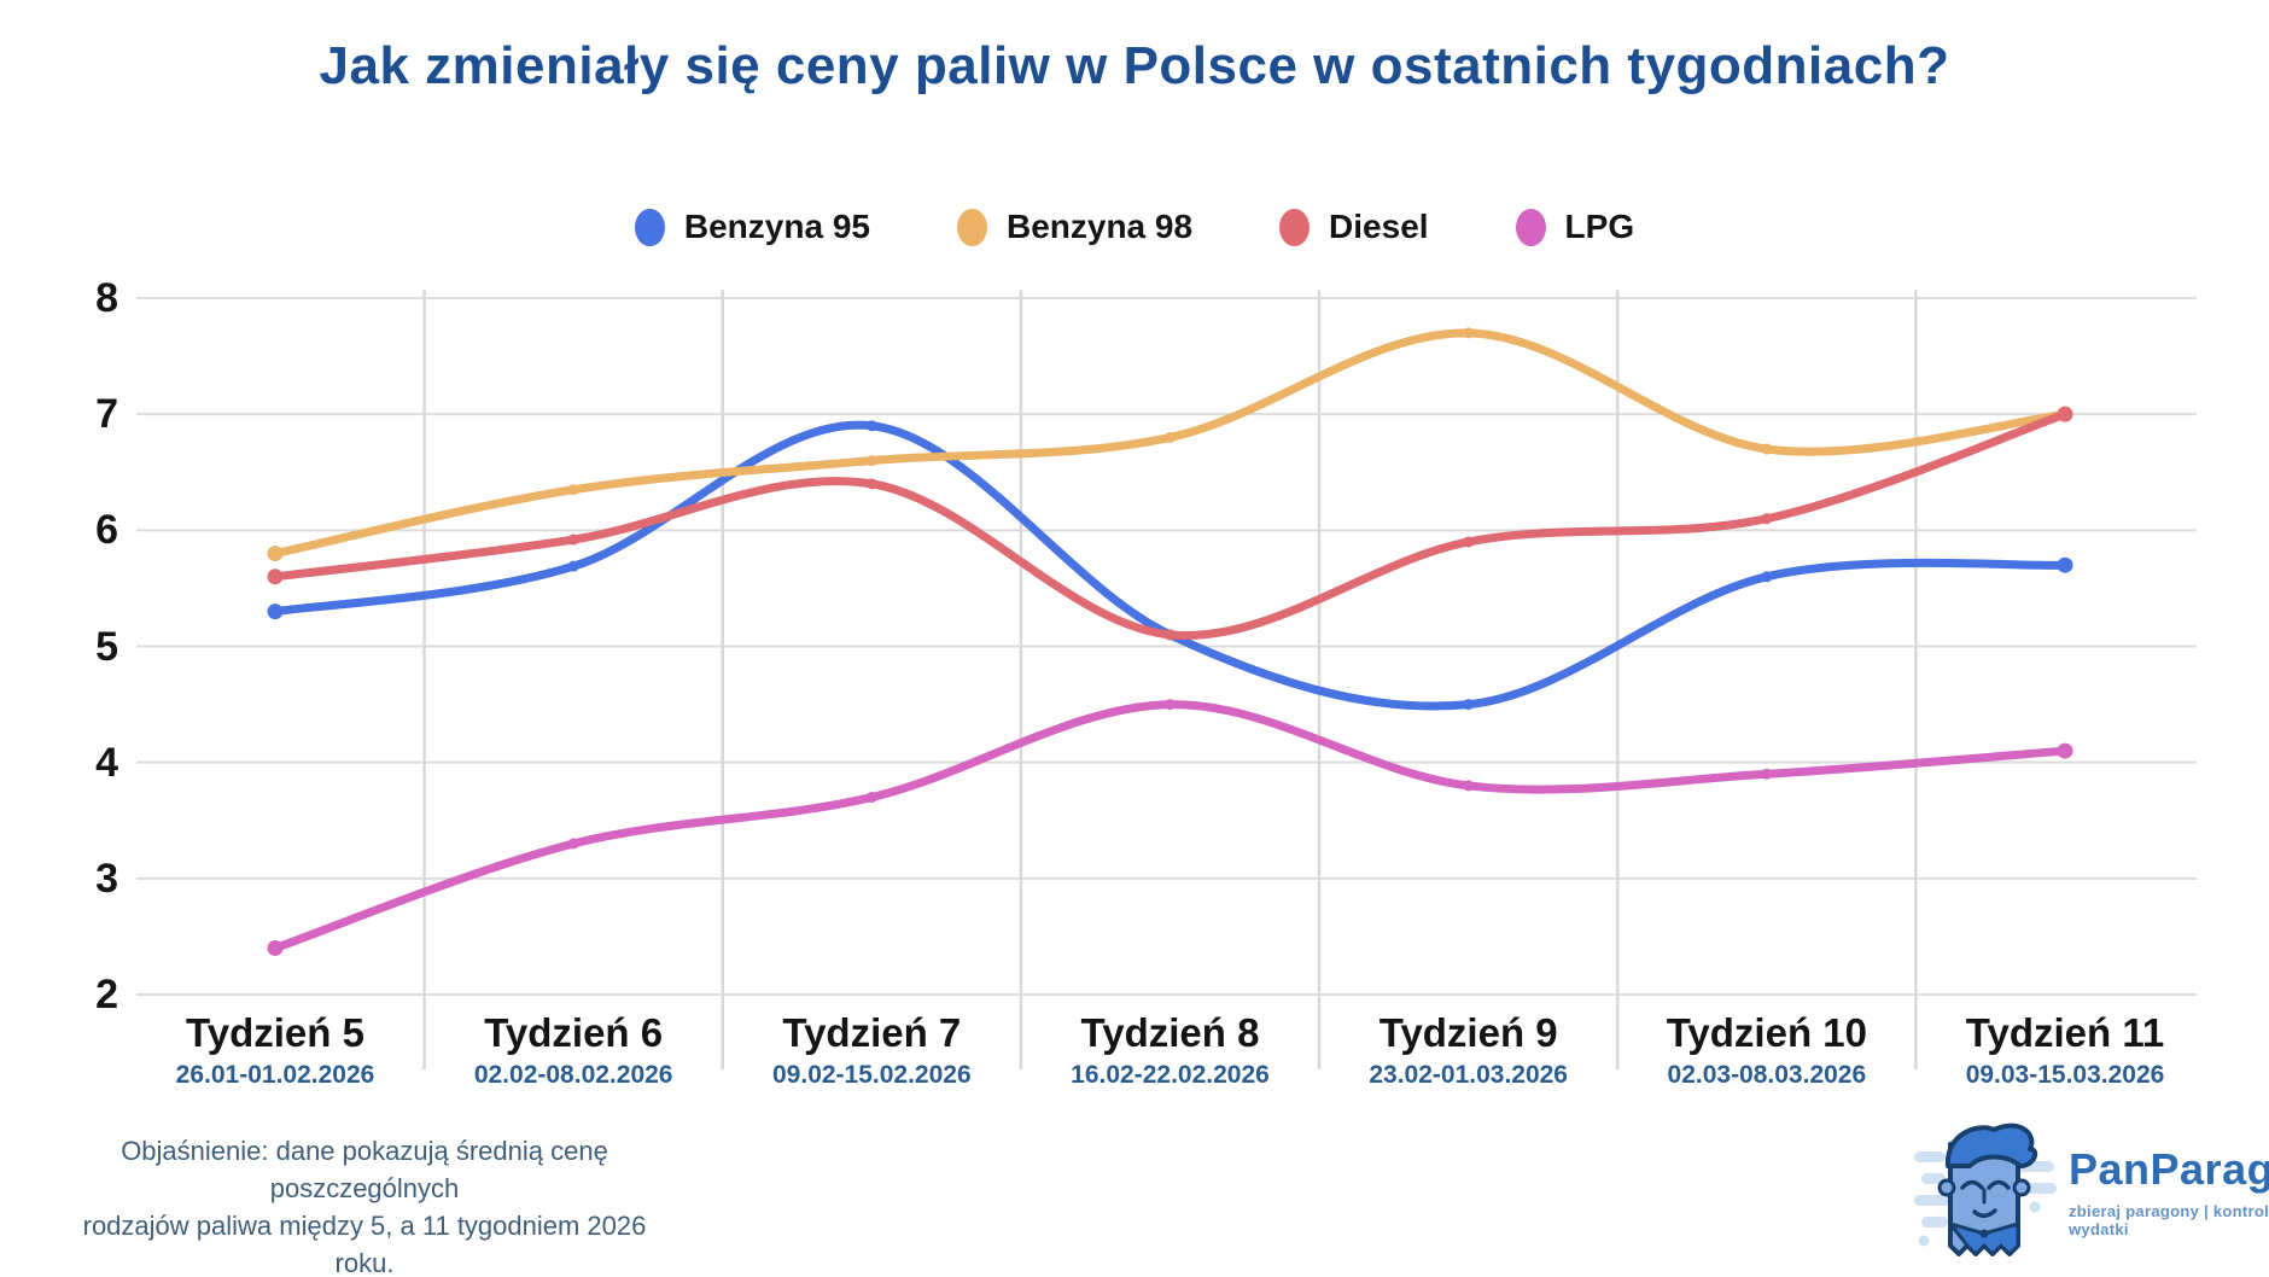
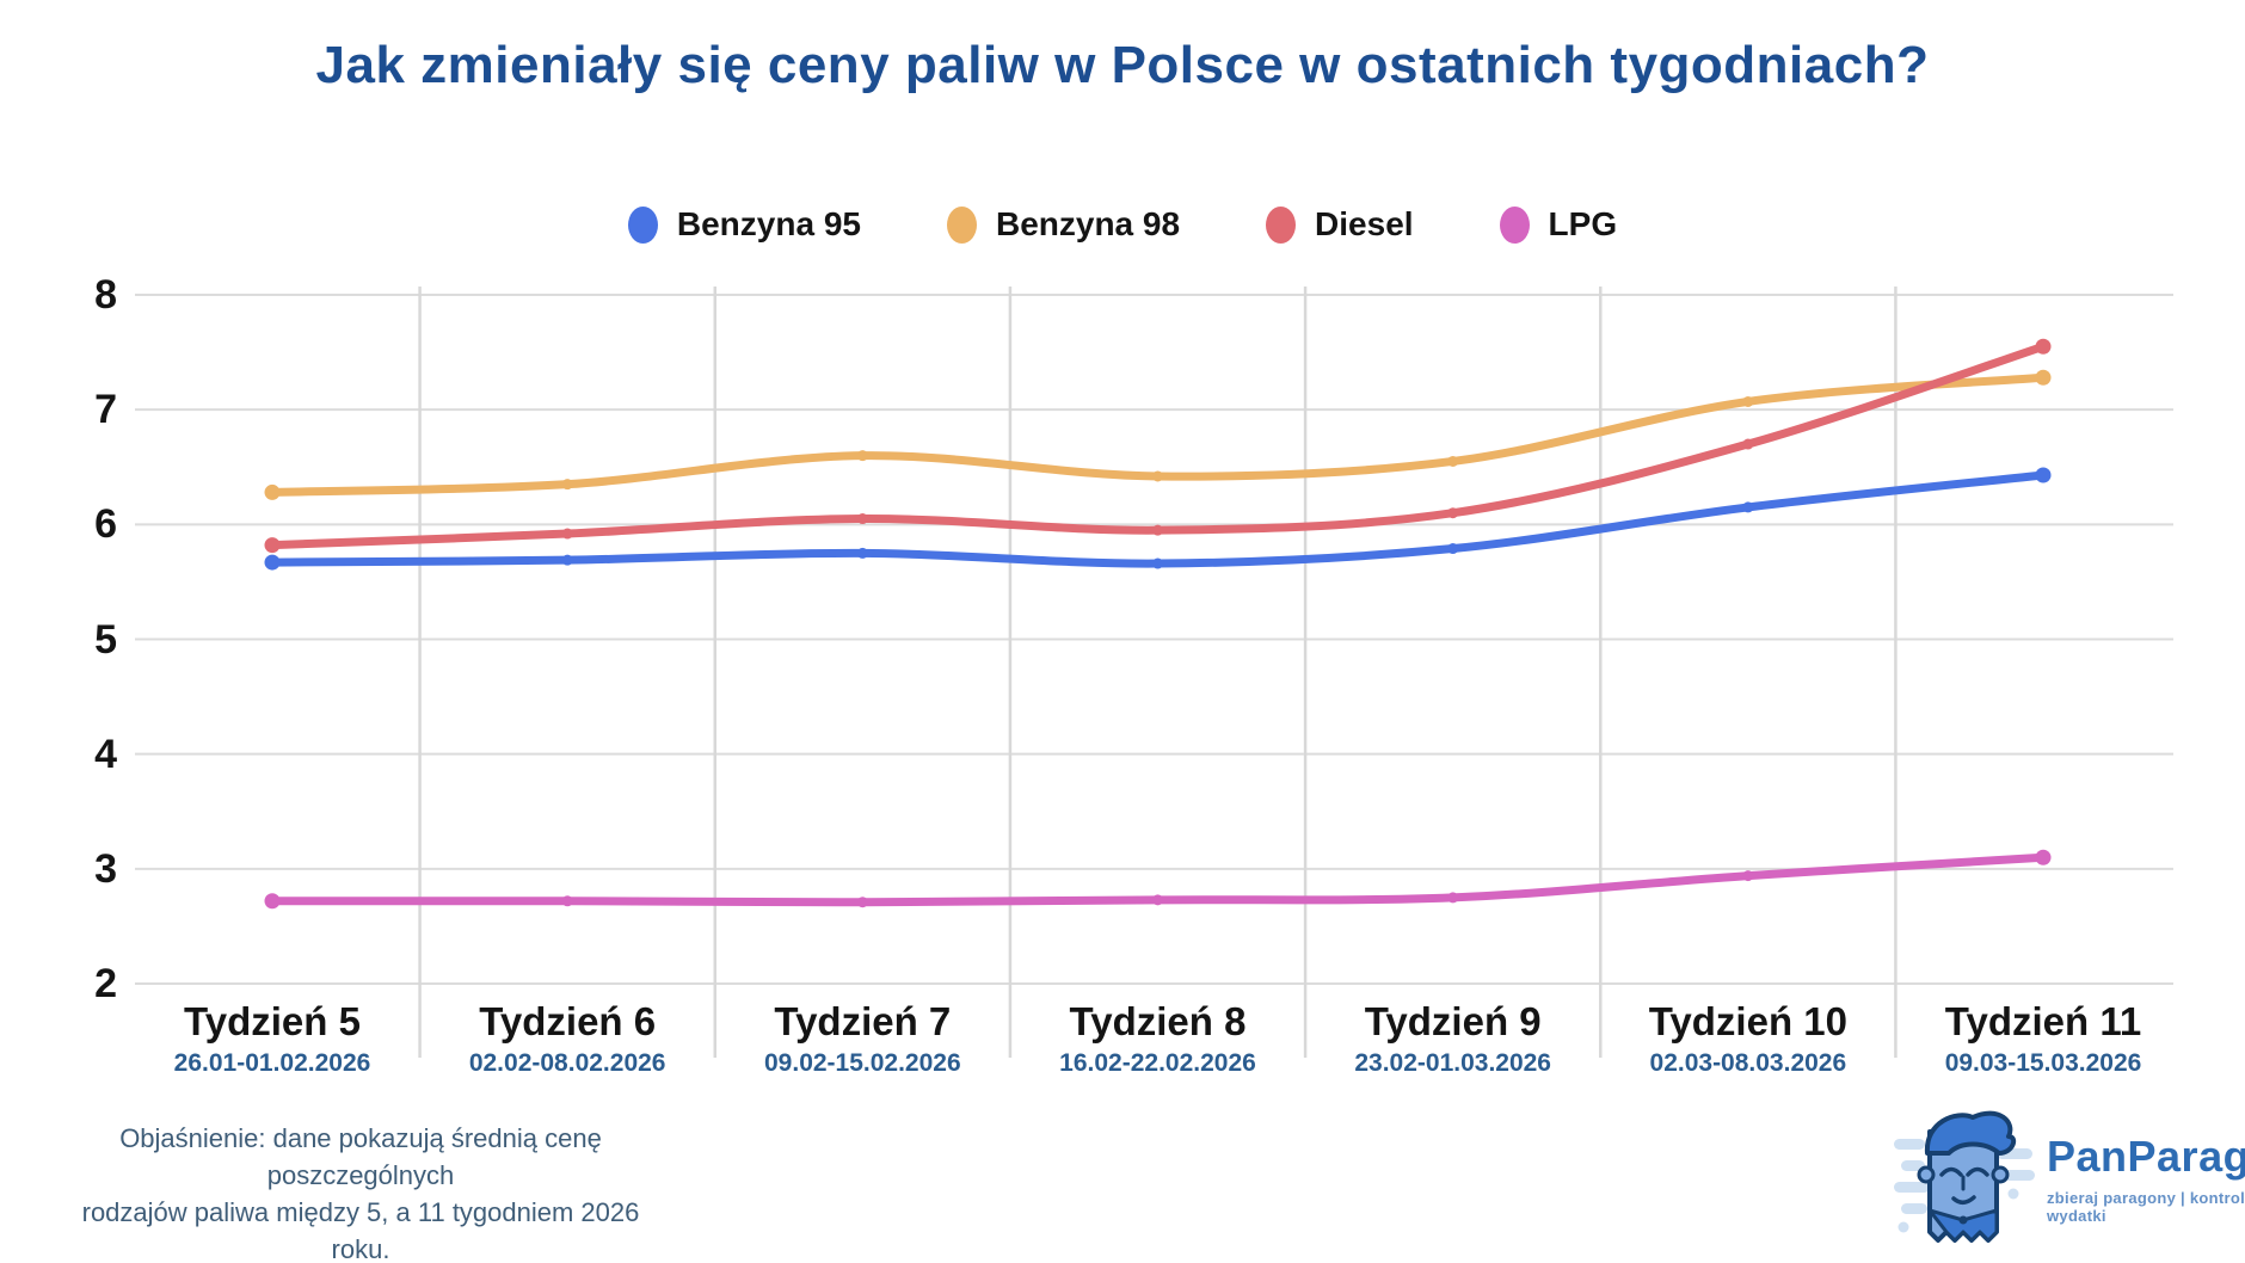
Benzyna 95/Tydzień 5: 5.3 -> 5.7
Benzyna 98/Tydzień 5: 5.8 -> 6.3
Diesel/Tydzień 5: 5.6 -> 5.8
LPG/Tydzień 5: 2.4 -> 2.7
LPG/Tydzień 6: 3.3 -> 2.7
Benzyna 95/Tydzień 7: 6.9 -> 5.8
Diesel/Tydzień 7: 6.4 -> 6.0
LPG/Tydzień 7: 3.7 -> 2.7
Benzyna 95/Tydzień 8: 5.1 -> 5.7
Benzyna 98/Tydzień 8: 6.8 -> 6.4
Diesel/Tydzień 8: 5.1 -> 6.0
LPG/Tydzień 8: 4.5 -> 2.7
Benzyna 95/Tydzień 9: 4.5 -> 5.8
Benzyna 98/Tydzień 9: 7.7 -> 6.5
Diesel/Tydzień 9: 5.9 -> 6.1
LPG/Tydzień 9: 3.8 -> 2.8
Benzyna 95/Tydzień 10: 5.6 -> 6.2
Benzyna 98/Tydzień 10: 6.7 -> 7.1
Diesel/Tydzień 10: 6.1 -> 6.7
LPG/Tydzień 10: 3.9 -> 2.9
Benzyna 95/Tydzień 11: 5.7 -> 6.4
Benzyna 98/Tydzień 11: 7.0 -> 7.3
Diesel/Tydzień 11: 7.0 -> 7.5
LPG/Tydzień 11: 4.1 -> 3.1
